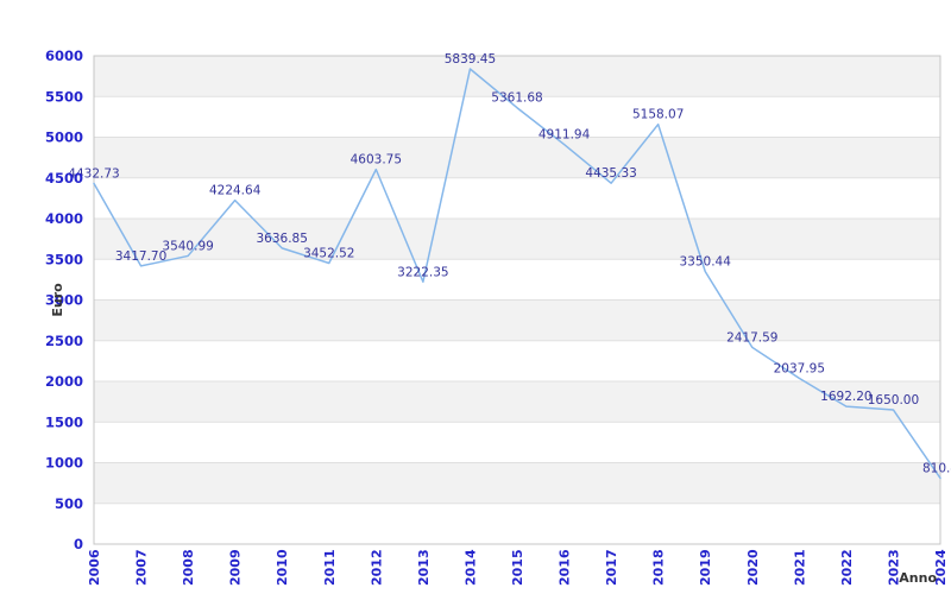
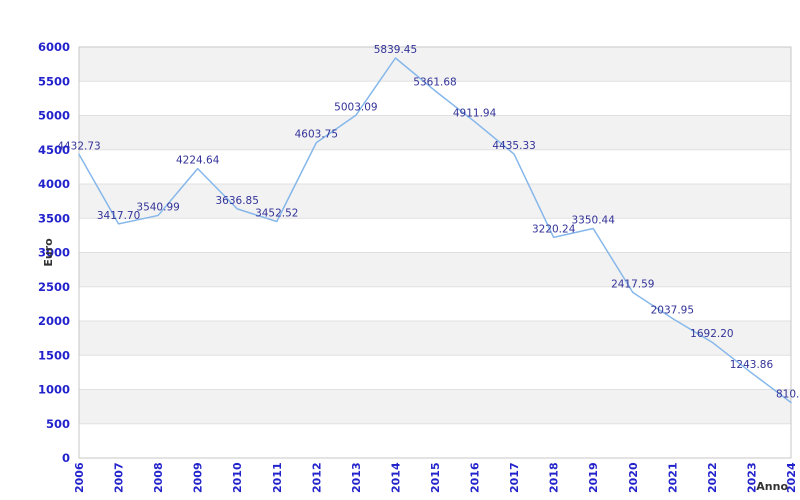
2013: 3222.35 -> 5003.09
2018: 5158.07 -> 3220.24
2023: 1650.00 -> 1243.86
